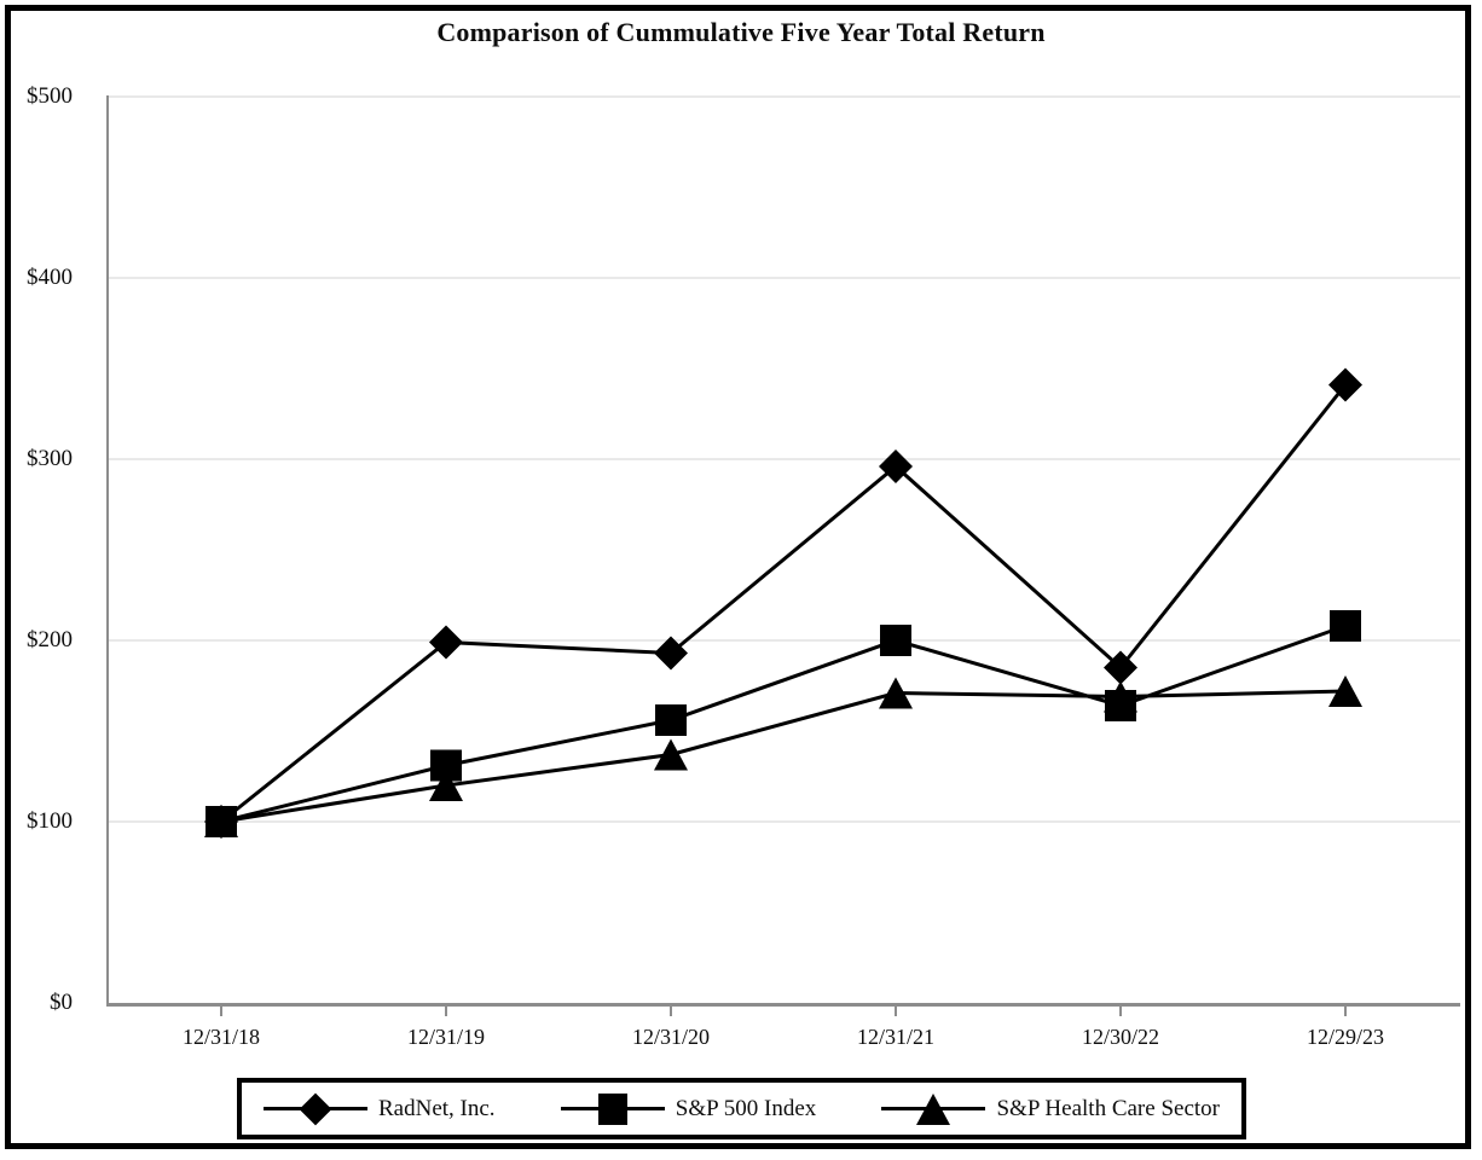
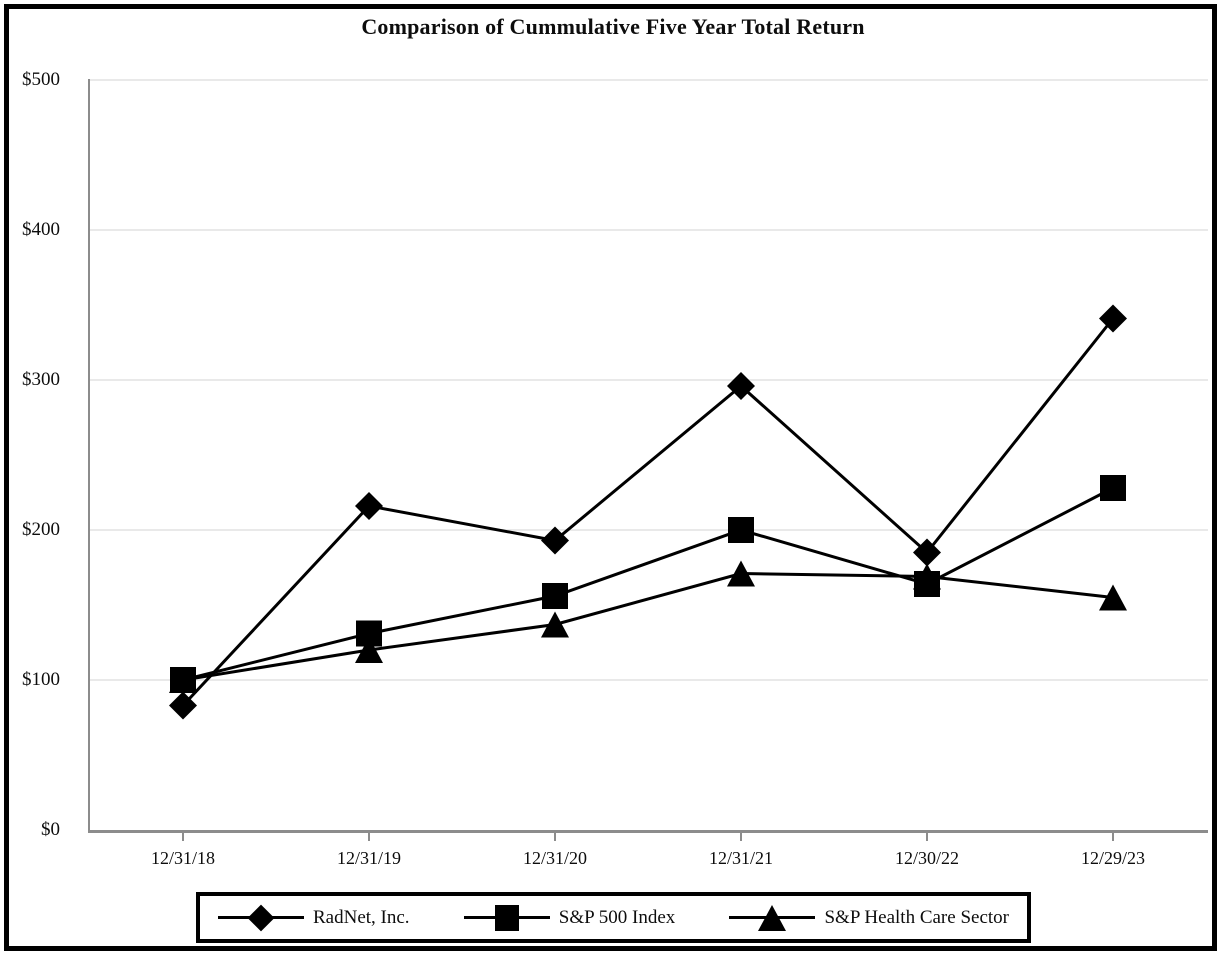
RadNet, Inc./12/31/18: $100 -> $83
RadNet, Inc./12/31/19: $199 -> $216
S&P 500 Index/12/29/23: $208 -> $228
S&P Health Care Sector/12/29/23: $172 -> $155
